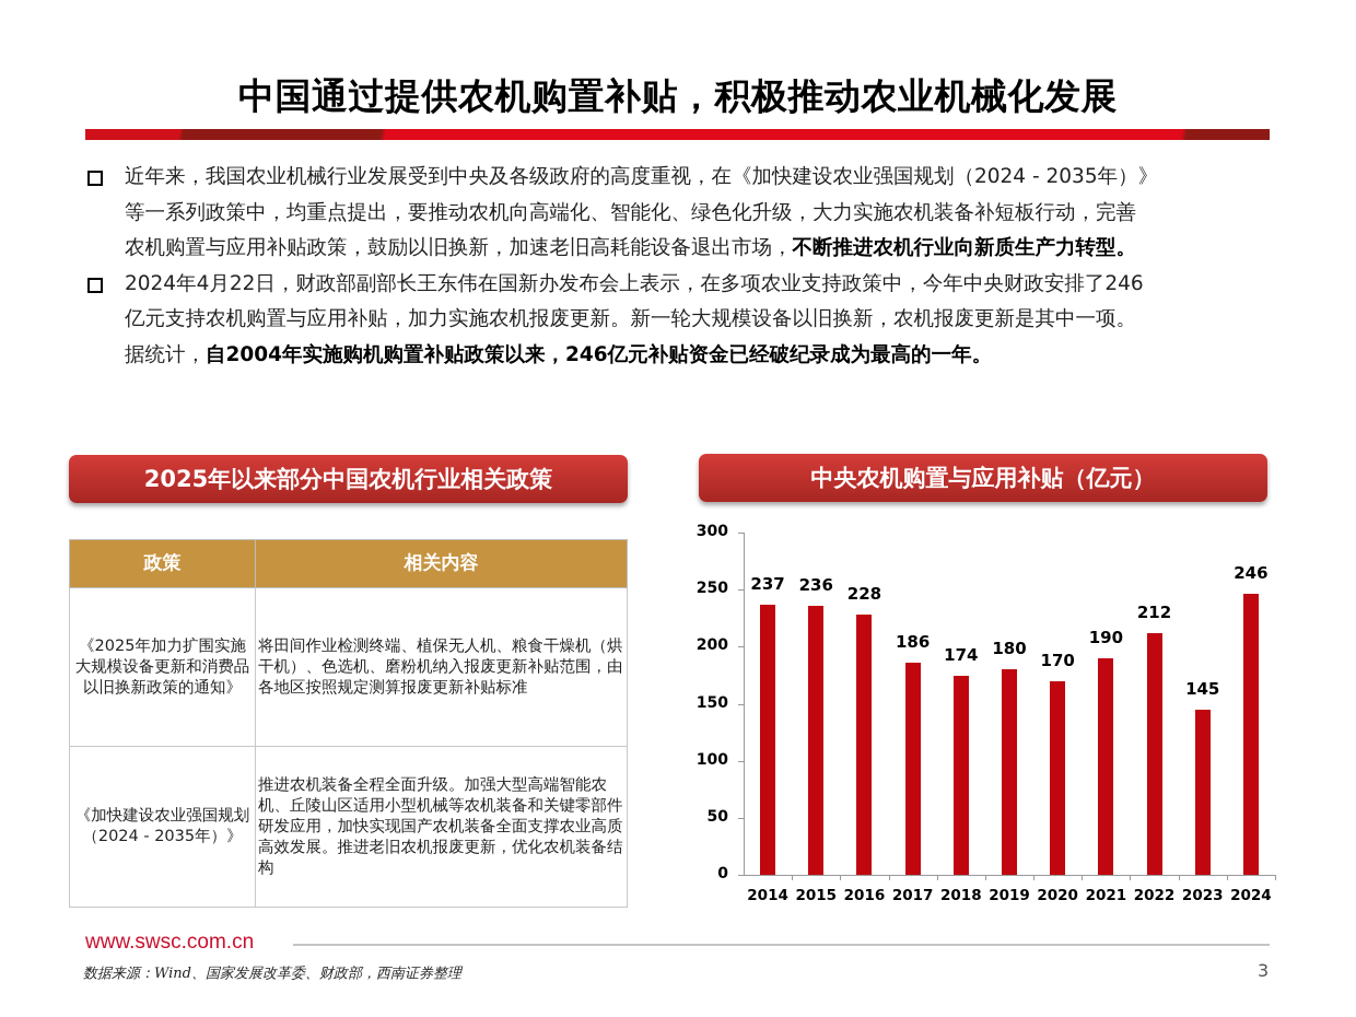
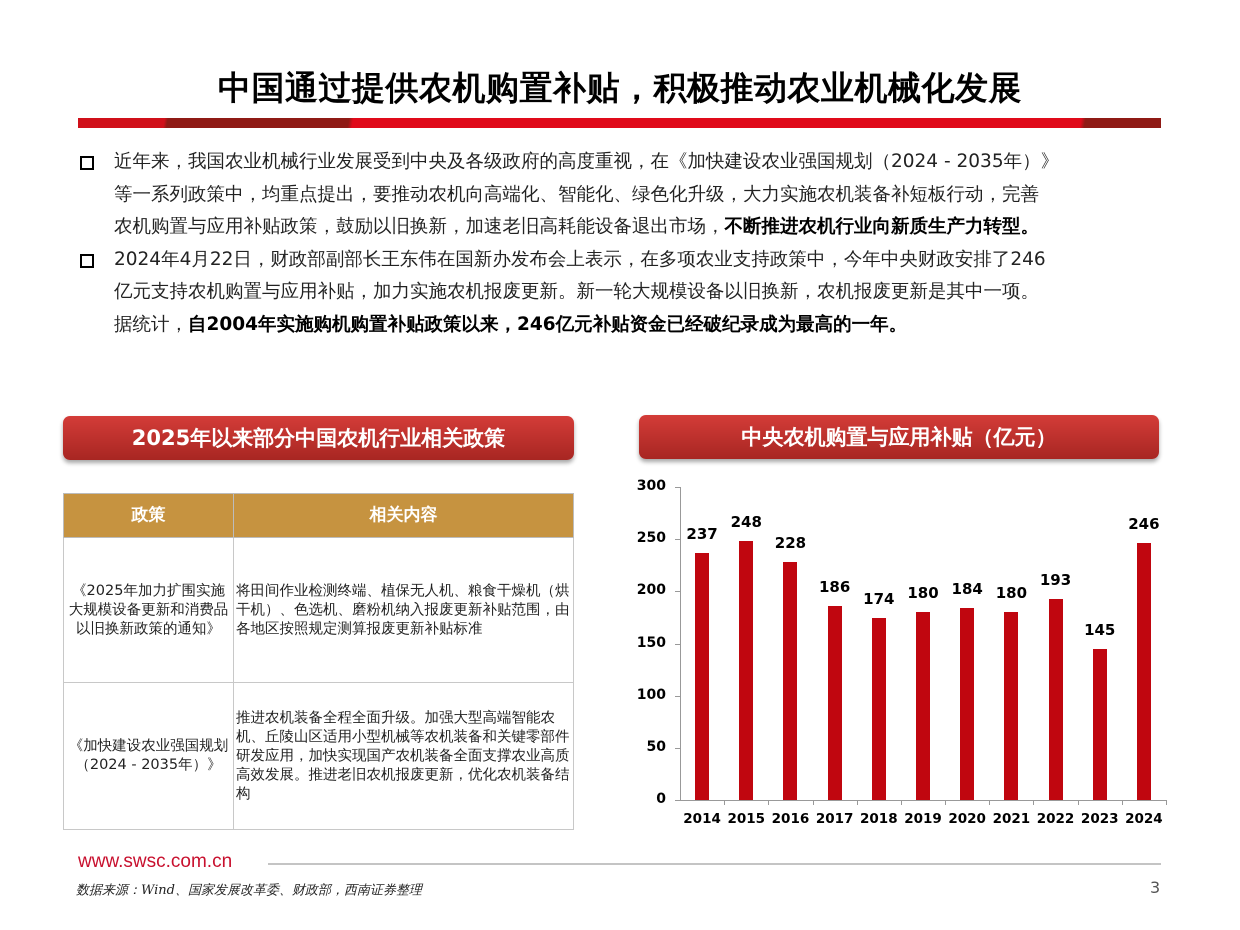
2015: 236 -> 248
2020: 170 -> 184
2021: 190 -> 180
2022: 212 -> 193
